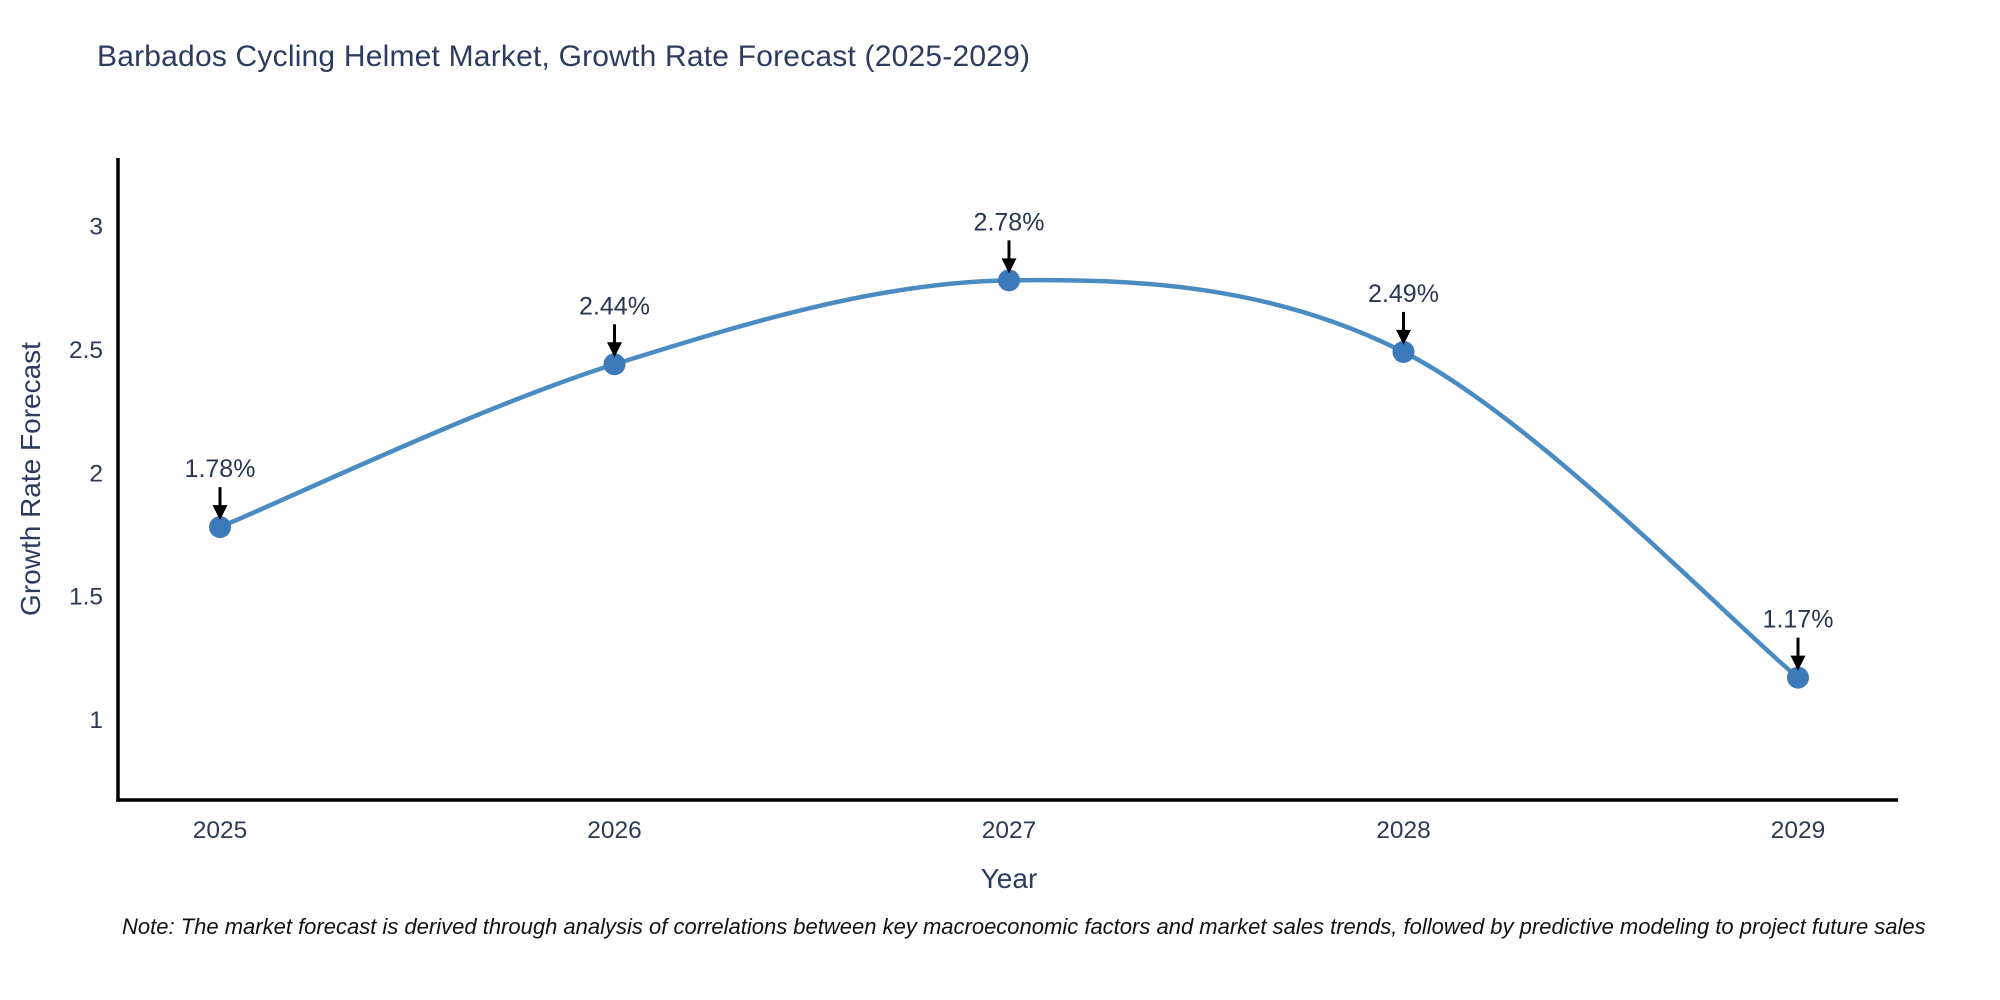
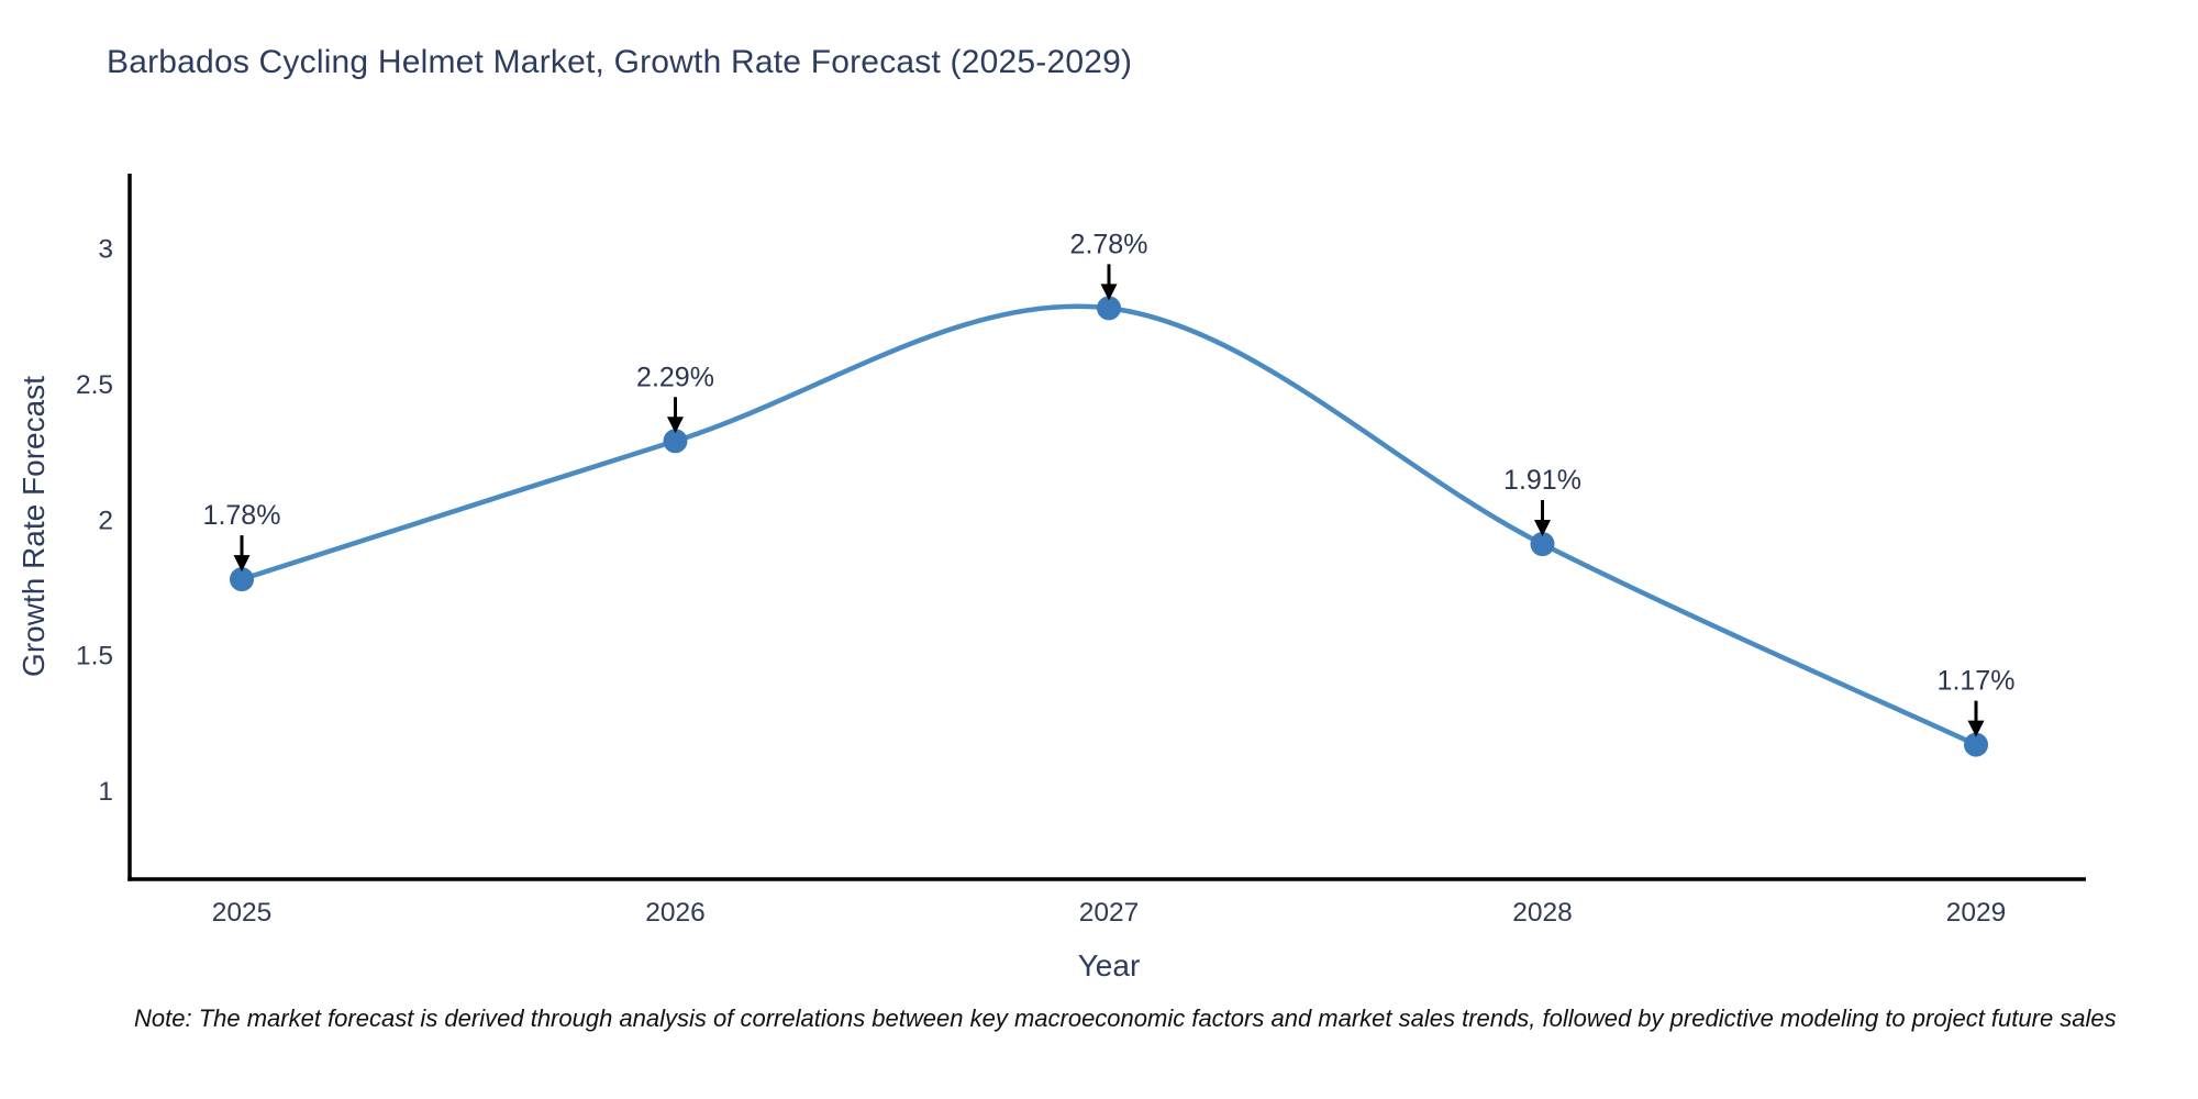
2026: 2.44% -> 2.29%
2028: 2.49% -> 1.91%
